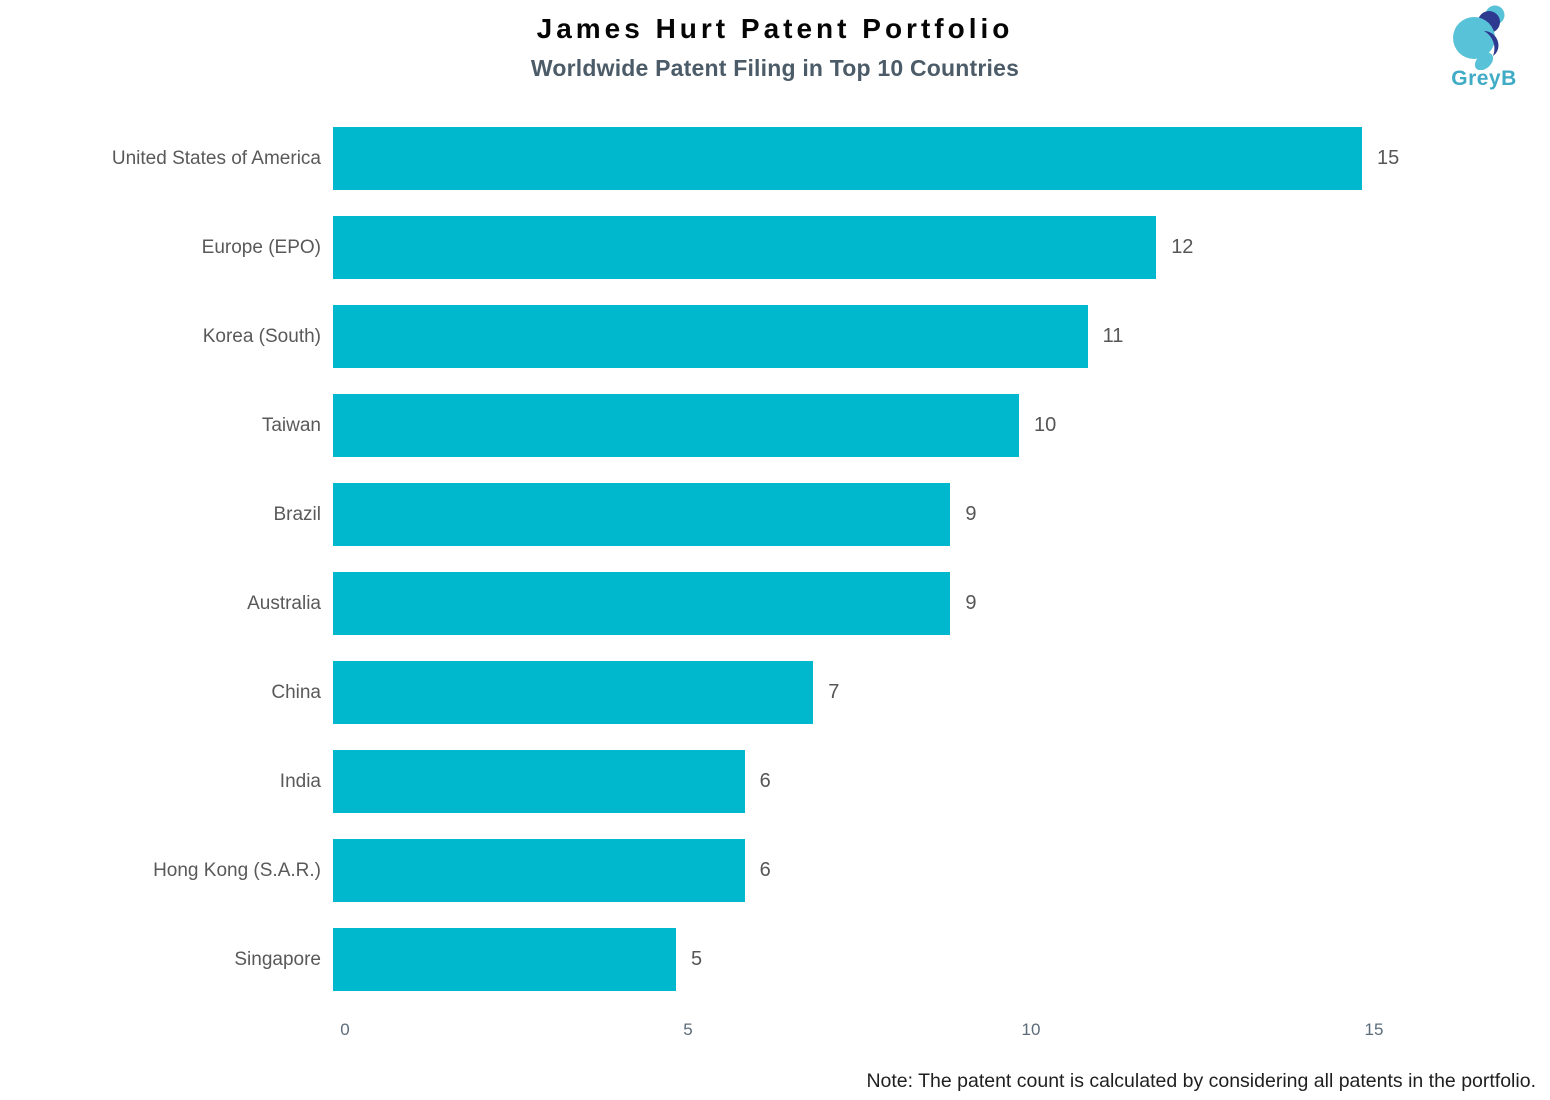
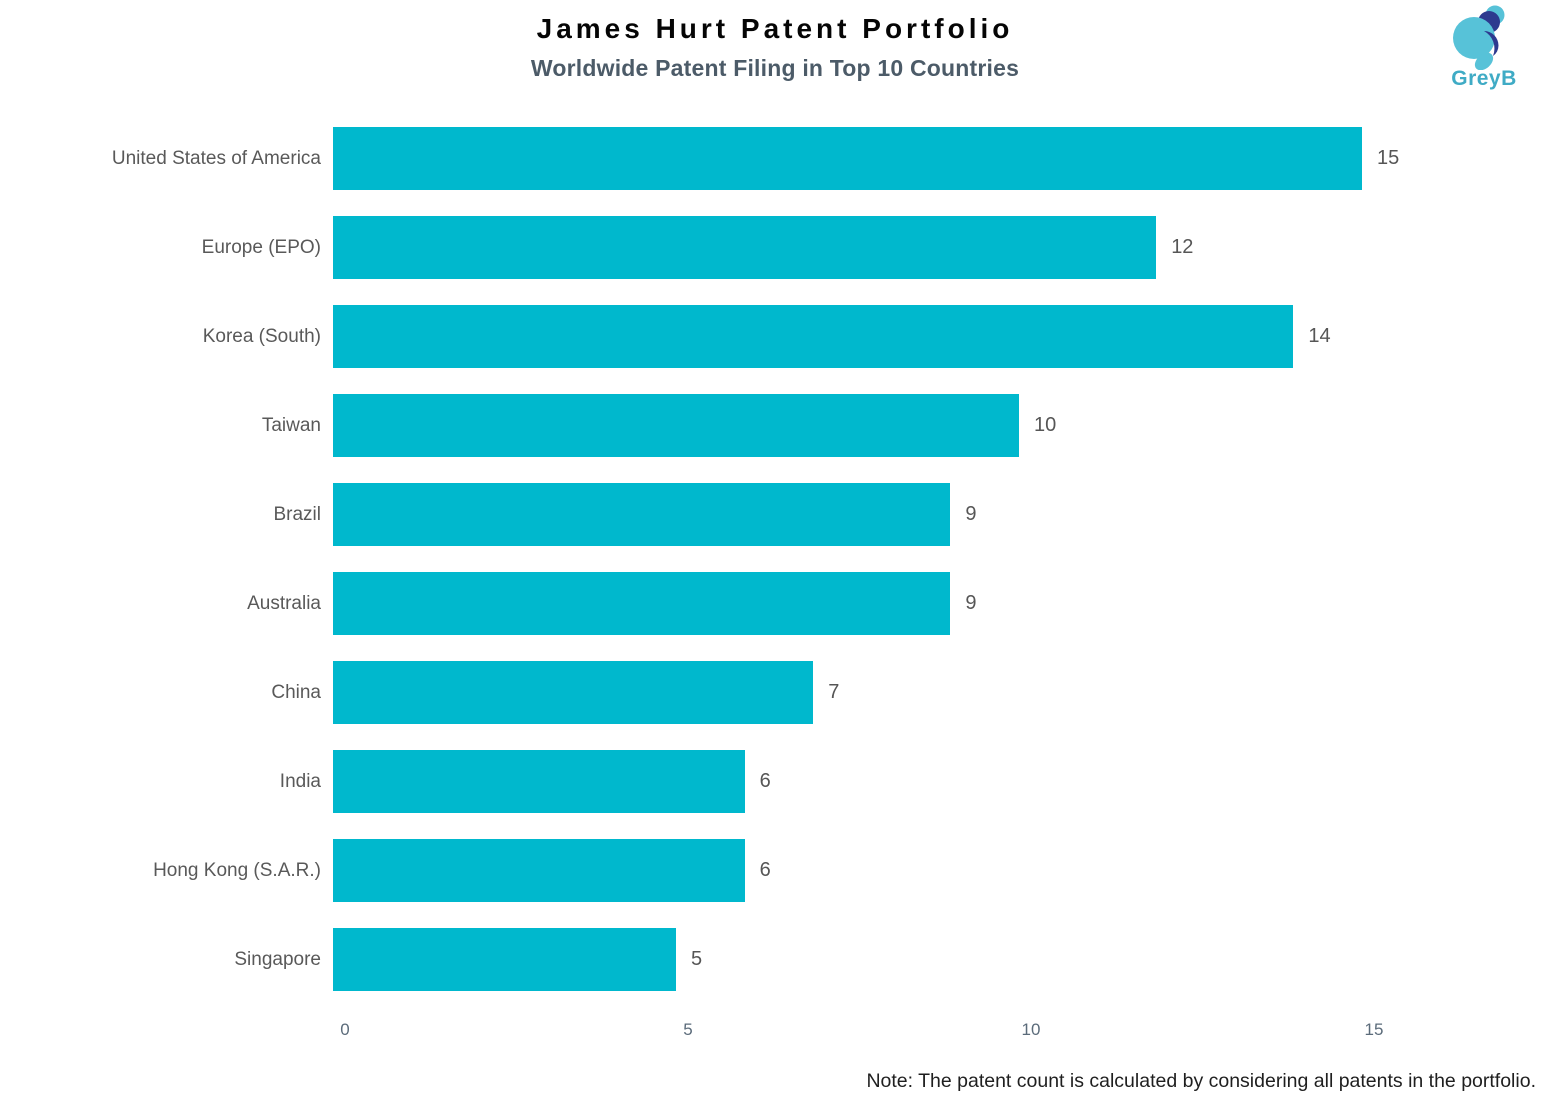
Korea (South): 11 -> 14
